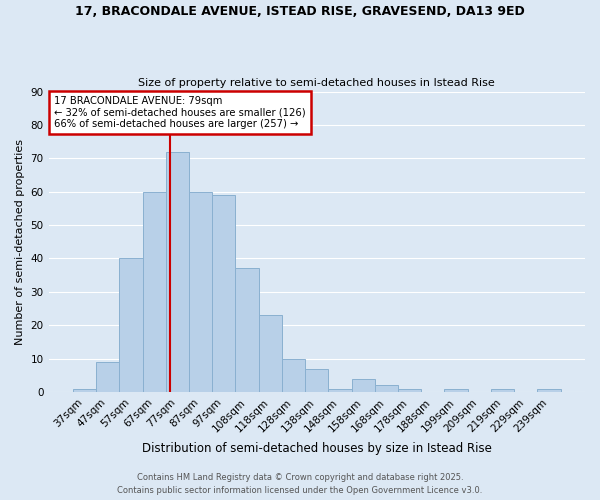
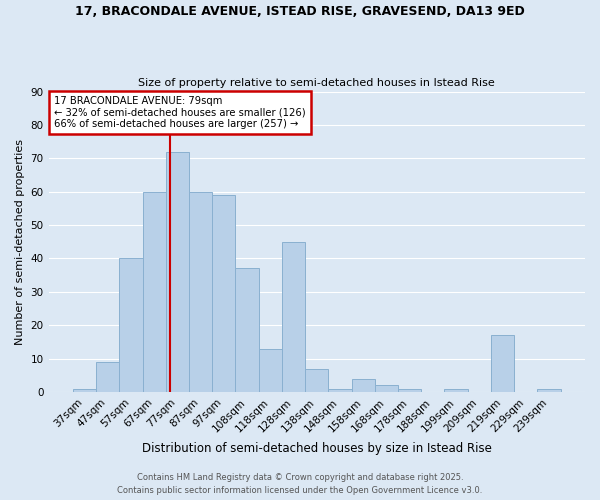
118sqm: 23 -> 13
128sqm: 10 -> 45
219sqm: 1 -> 17
